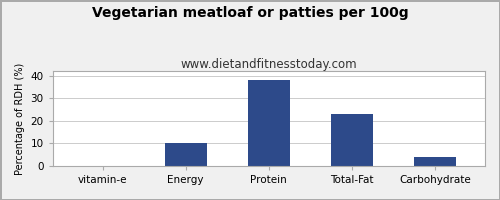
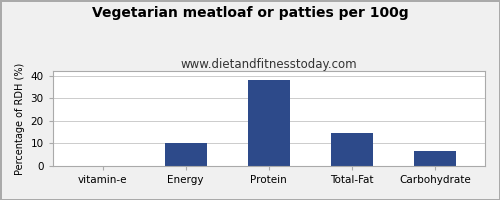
Total-Fat: 23.0 -> 14.5
Carbohydrate: 4.0 -> 6.5
